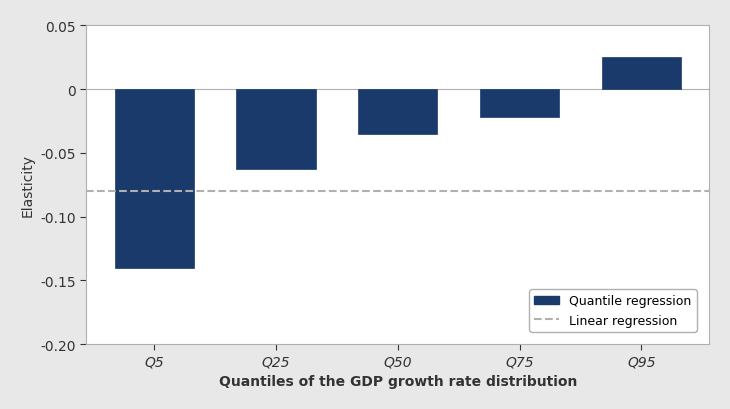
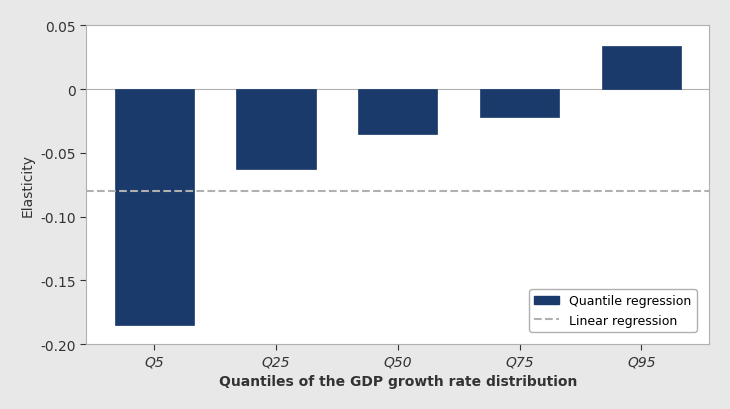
Q5: -0.140 -> -0.185
Q95: 0.025 -> 0.034
